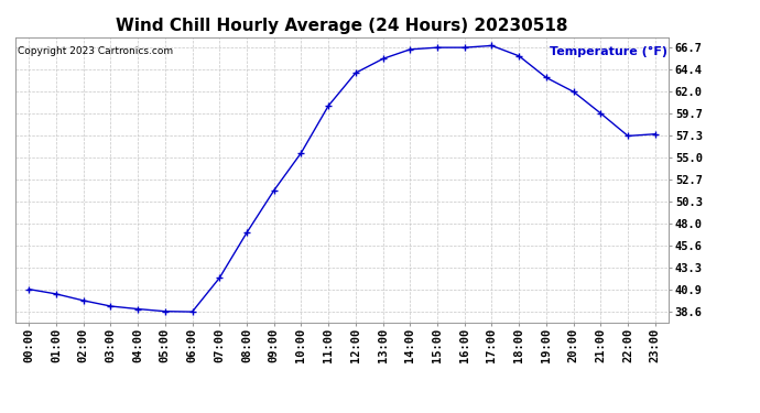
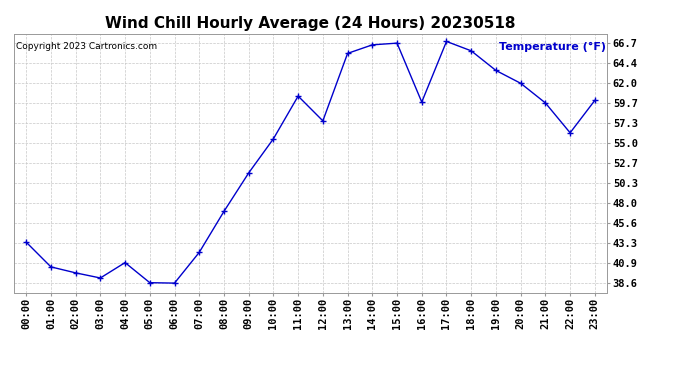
00:00: 41.0 -> 43.4
04:00: 38.9 -> 41.0
12:00: 64.0 -> 57.6
16:00: 66.7 -> 59.8
22:00: 57.3 -> 56.2
23:00: 57.5 -> 60.0
